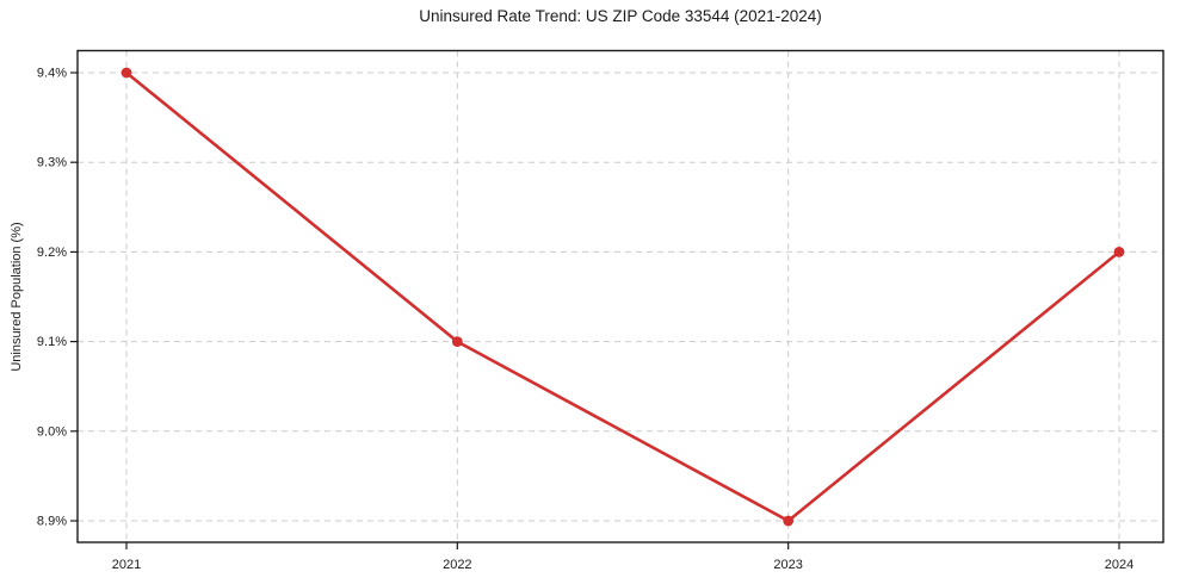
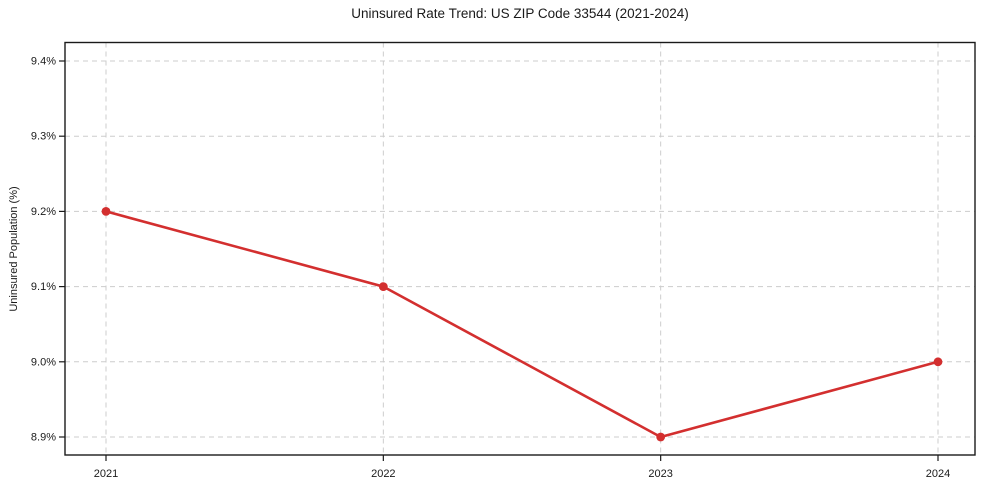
2021: 9.4% -> 9.2%
2024: 9.2% -> 9.0%
